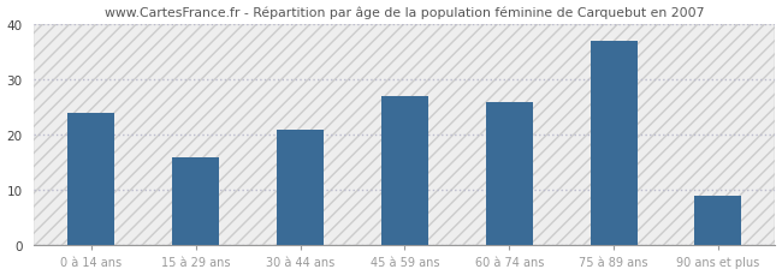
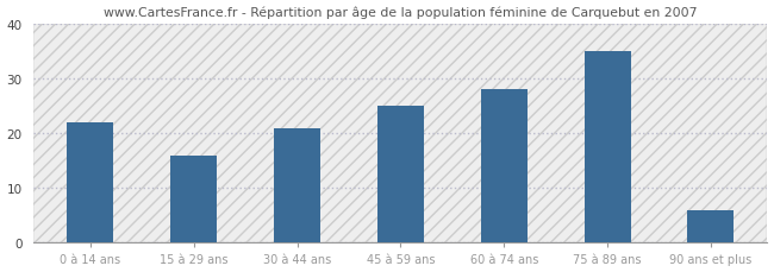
0 à 14 ans: 24 -> 22
45 à 59 ans: 27 -> 25
60 à 74 ans: 26 -> 28
75 à 89 ans: 37 -> 35
90 ans et plus: 9 -> 6
